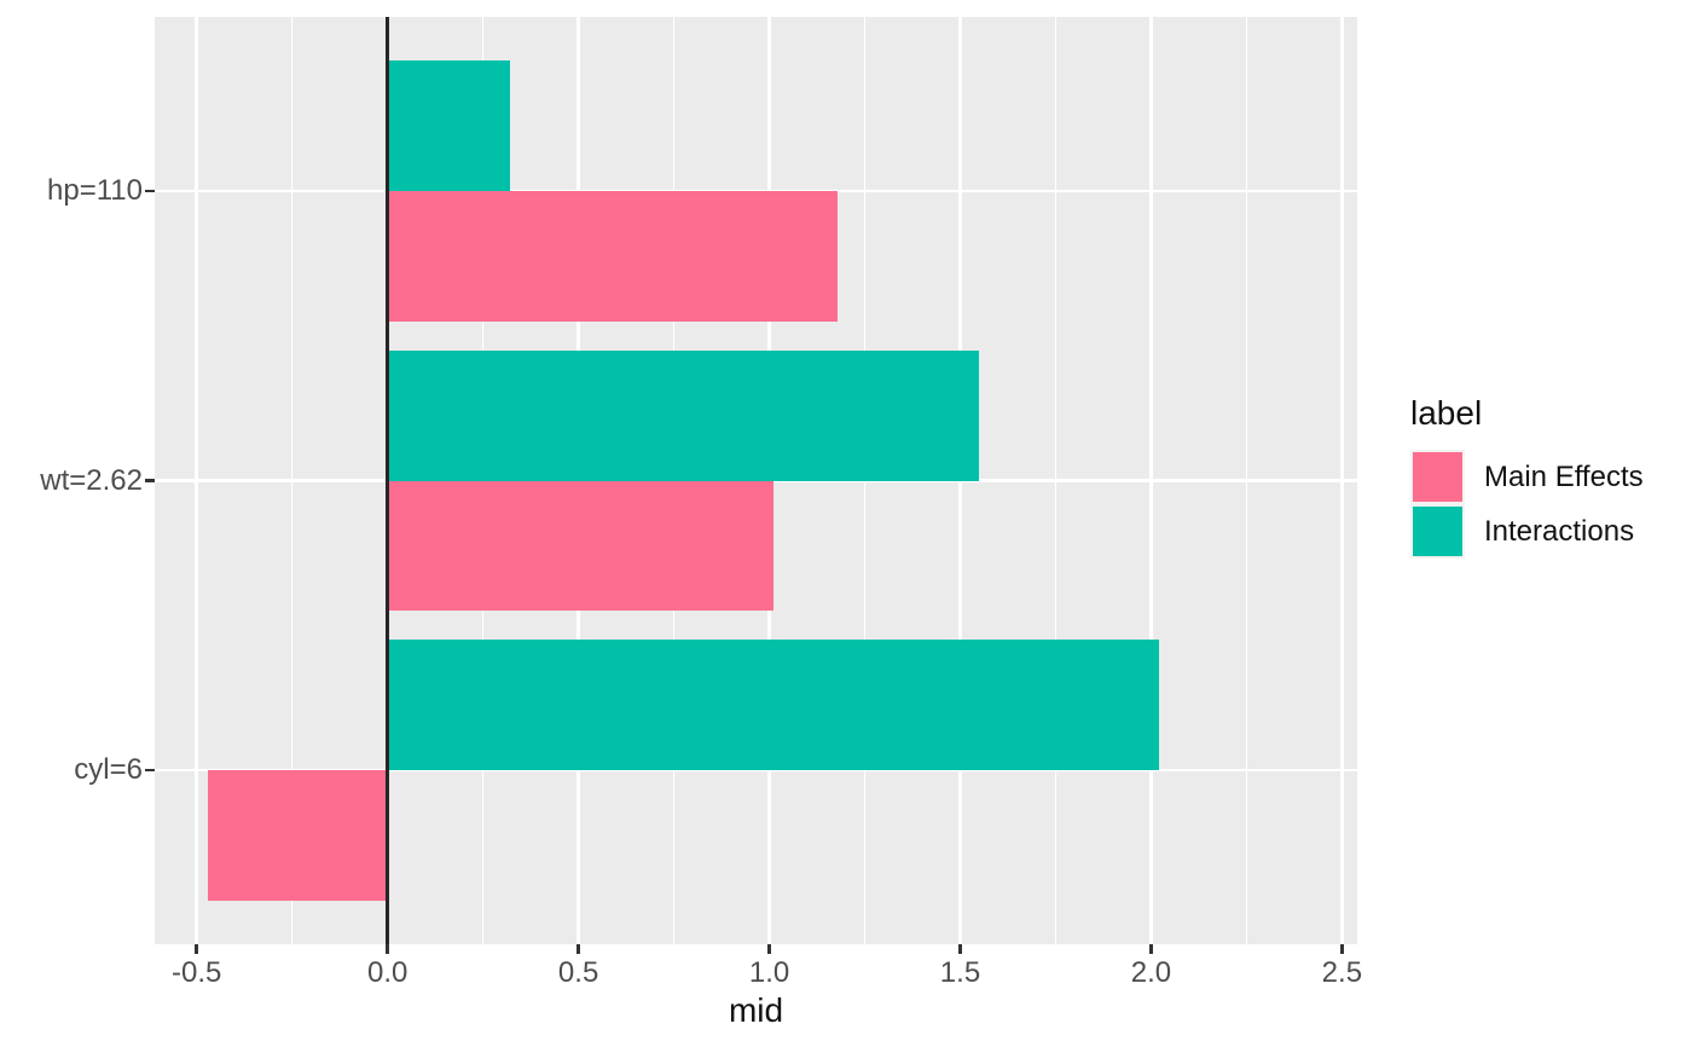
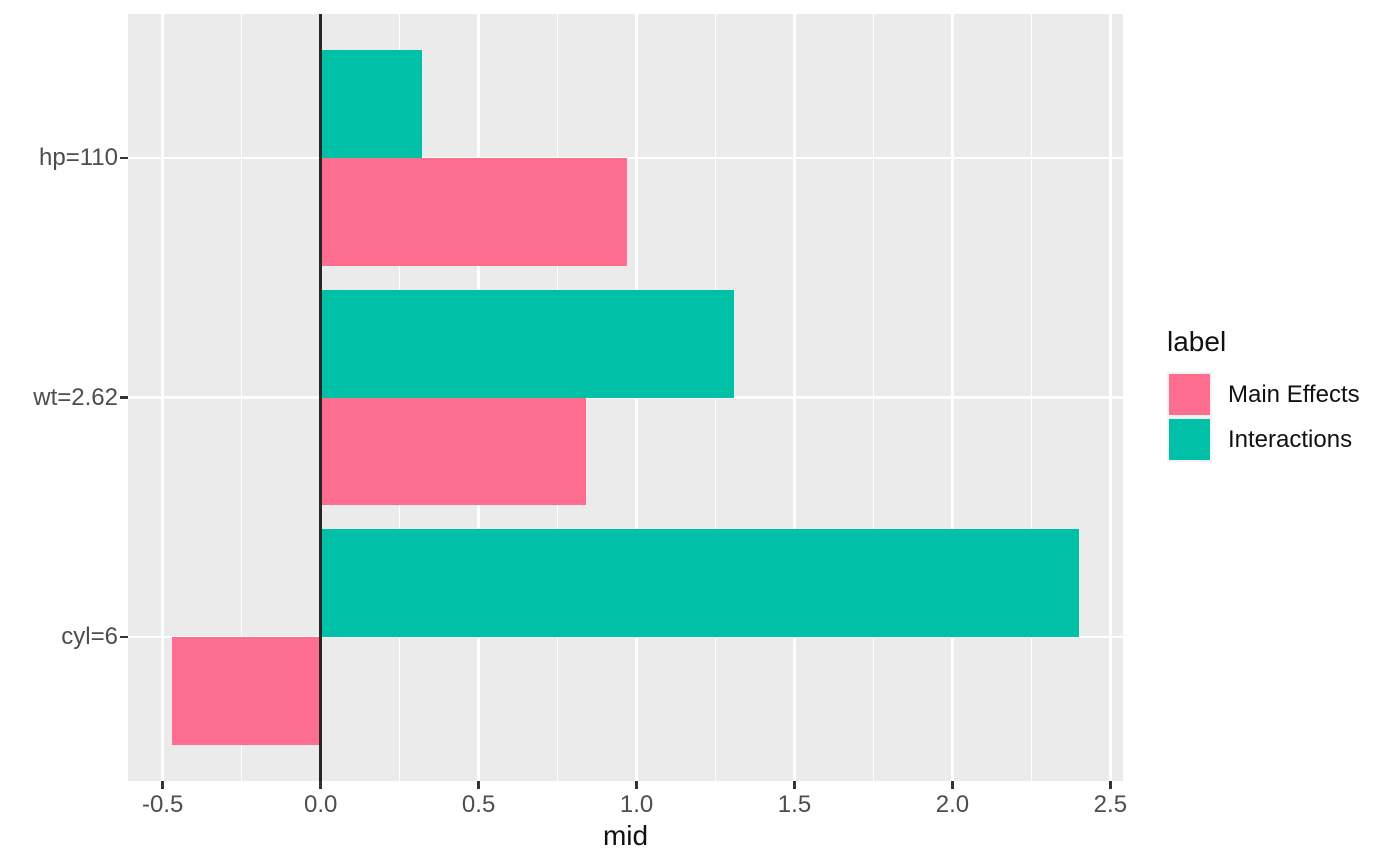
Main Effects/hp=110: 1.18 -> 0.97
Main Effects/wt=2.62: 1.01 -> 0.84
Interactions/wt=2.62: 1.55 -> 1.31
Interactions/cyl=6: 2.02 -> 2.40
